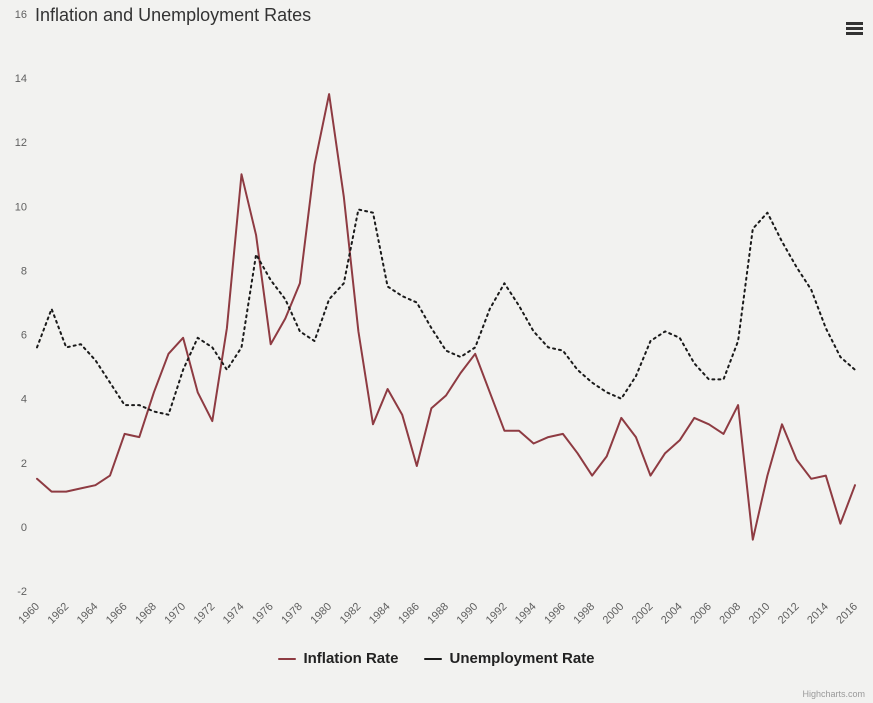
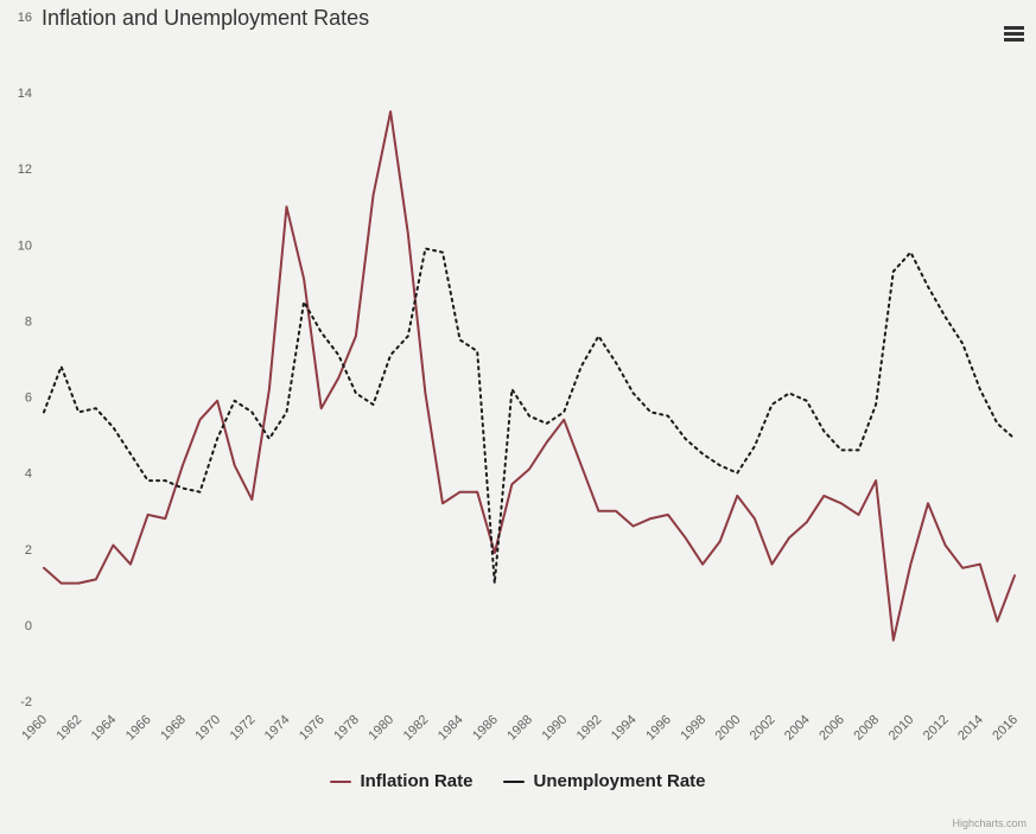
Inflation Rate/1964: 1.3 -> 2.1
Inflation Rate/1984: 4.3 -> 3.5
Unemployment Rate/1986: 7.0 -> 1.1
